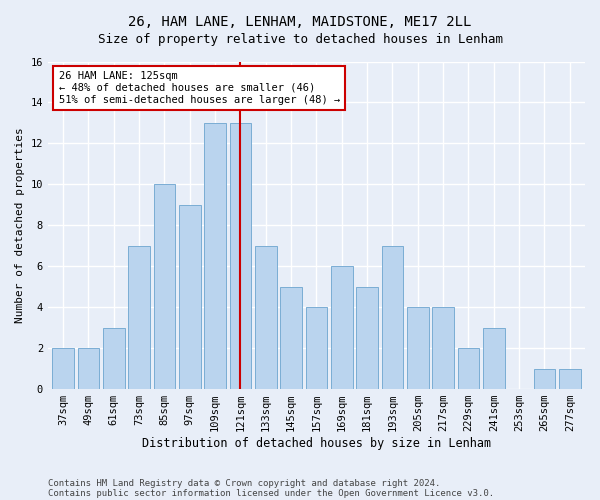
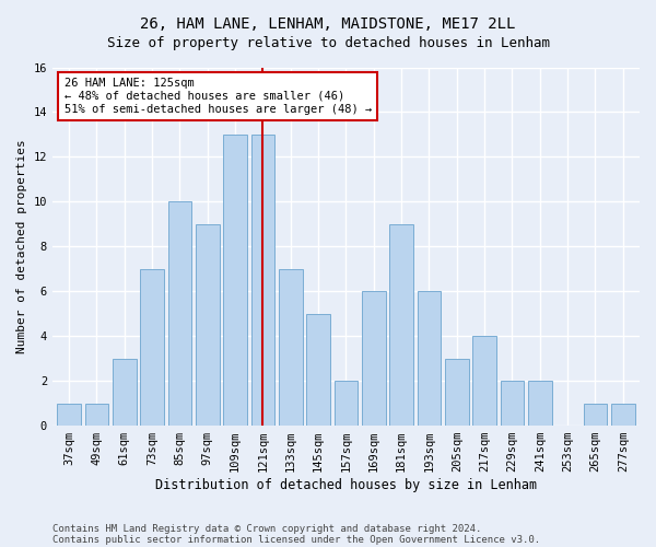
37sqm: 2 -> 1
49sqm: 2 -> 1
157sqm: 4 -> 2
181sqm: 5 -> 9
193sqm: 7 -> 6
205sqm: 4 -> 3
241sqm: 3 -> 2
